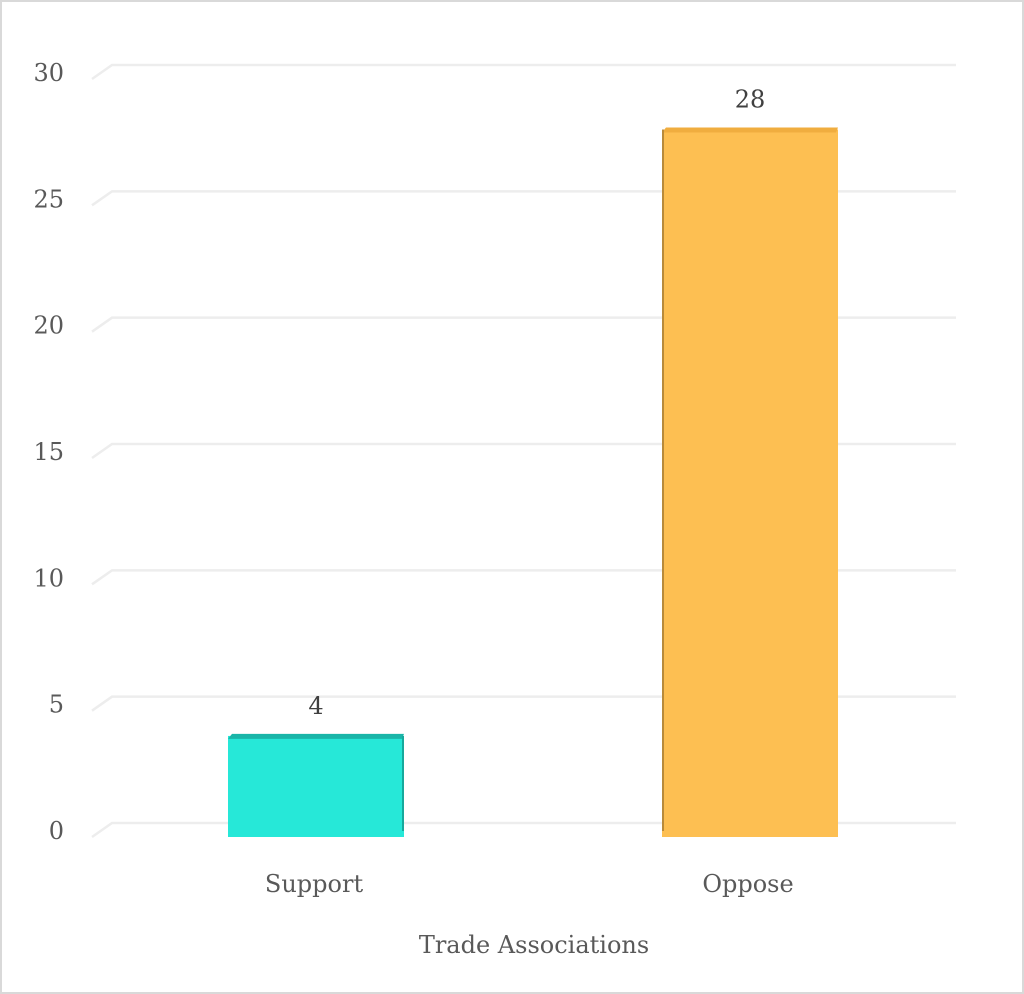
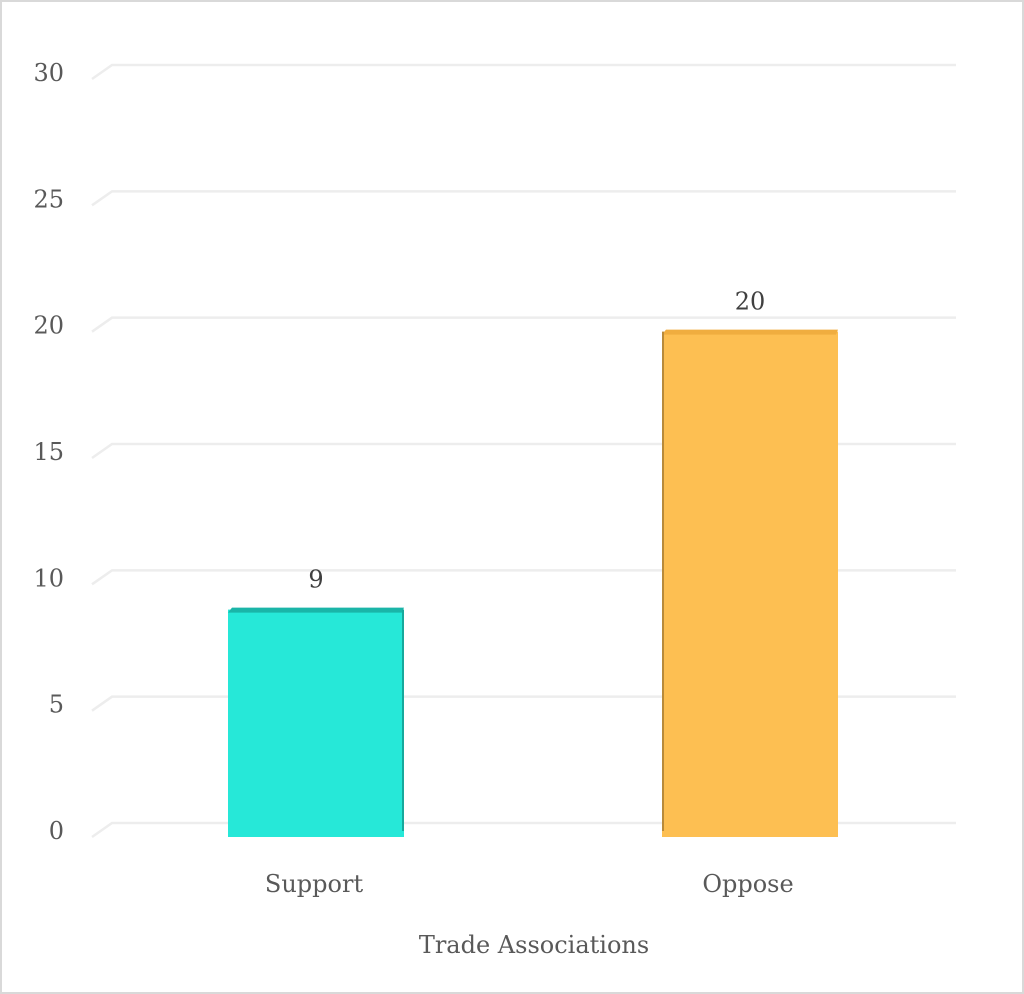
Support: 4 -> 9
Oppose: 28 -> 20
